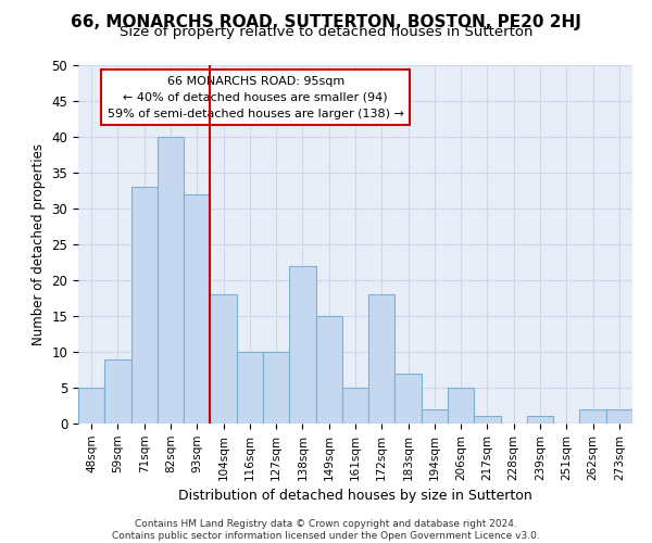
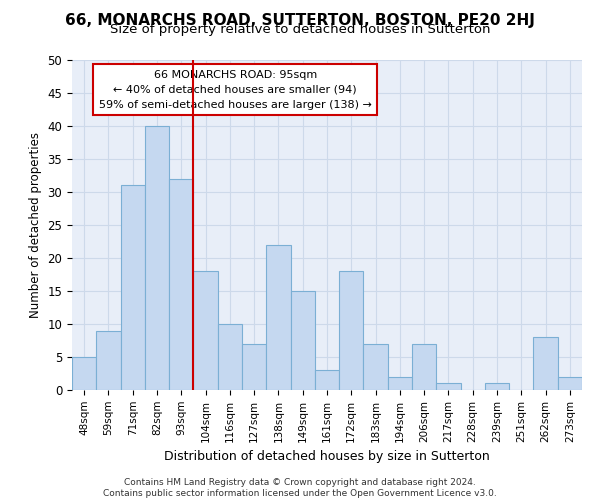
71sqm: 33 -> 31
127sqm: 10 -> 7
161sqm: 5 -> 3
206sqm: 5 -> 7
262sqm: 2 -> 8
